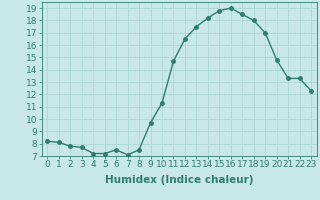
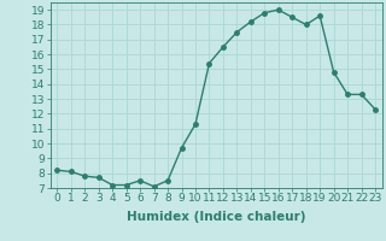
11: 14.7 -> 15.4
19: 17.0 -> 18.6
